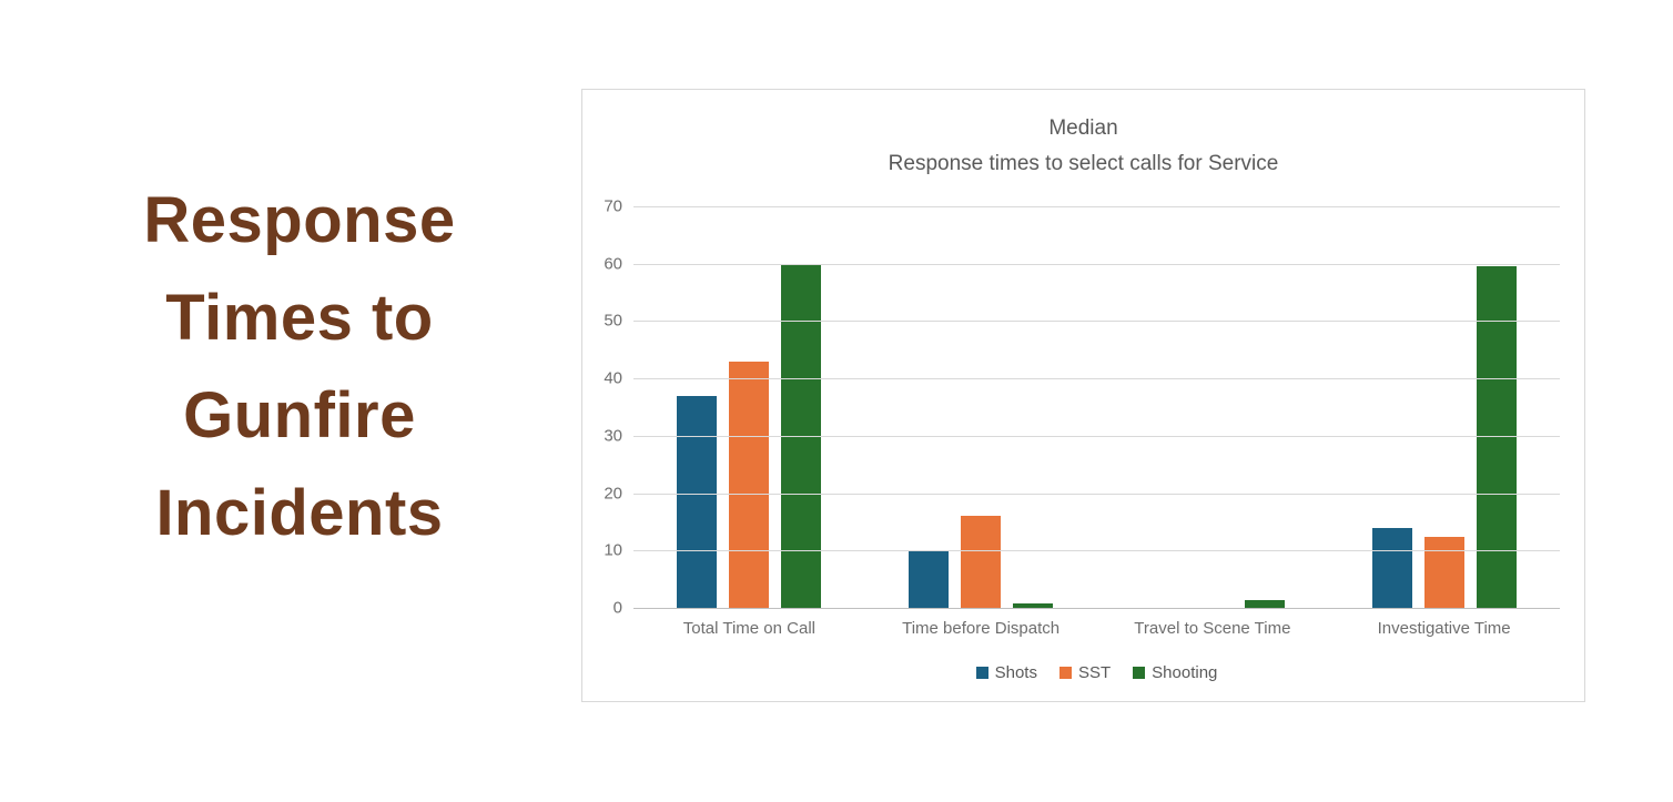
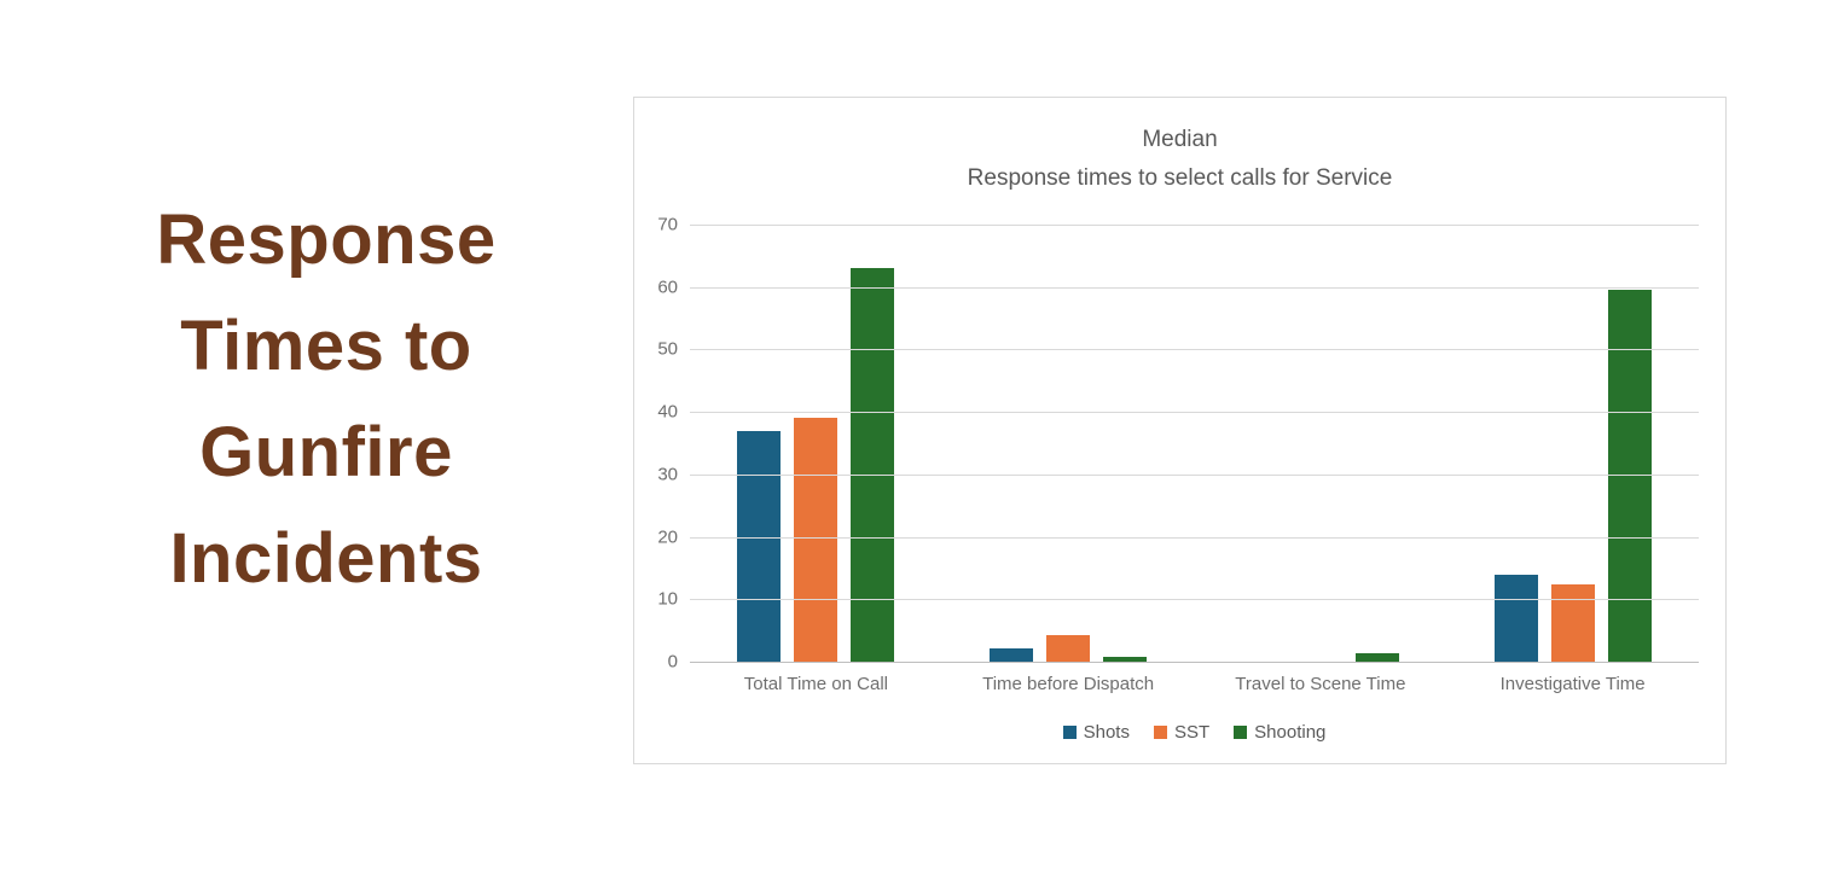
SST/Total Time on Call: 43 -> 39
Shooting/Total Time on Call: 60 -> 63
Shots/Time before Dispatch: 10 -> 2
SST/Time before Dispatch: 16 -> 4
